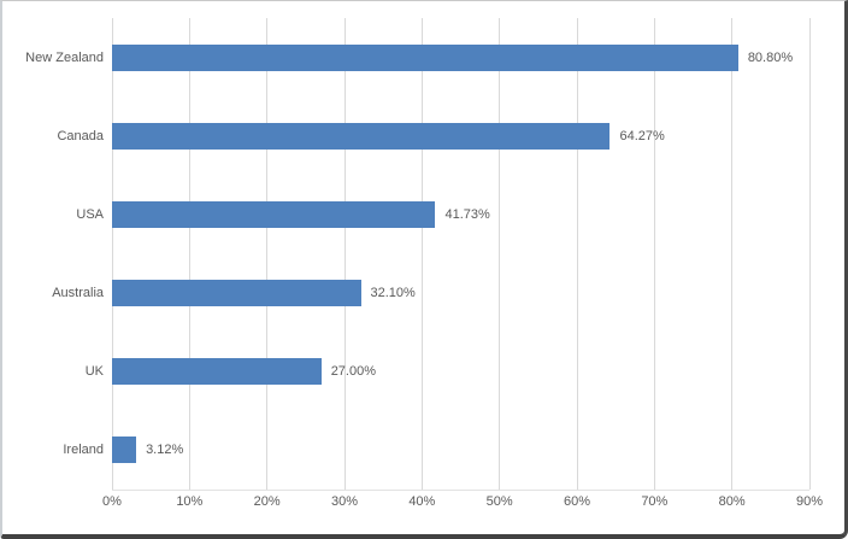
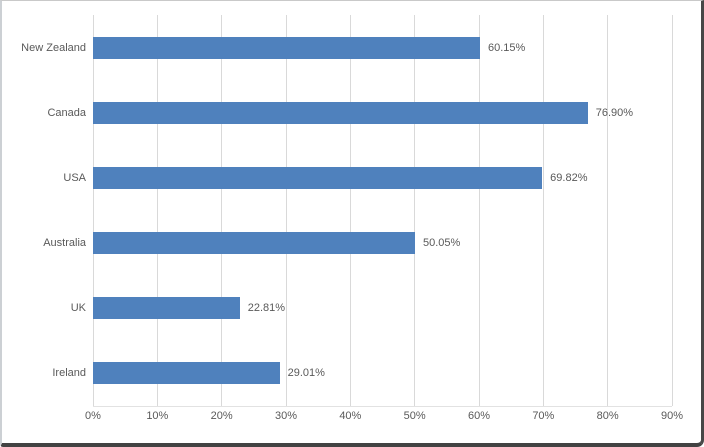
New Zealand: 80.80% -> 60.15%
Canada: 64.27% -> 76.90%
USA: 41.73% -> 69.82%
Australia: 32.10% -> 50.05%
UK: 27.00% -> 22.81%
Ireland: 3.12% -> 29.01%
